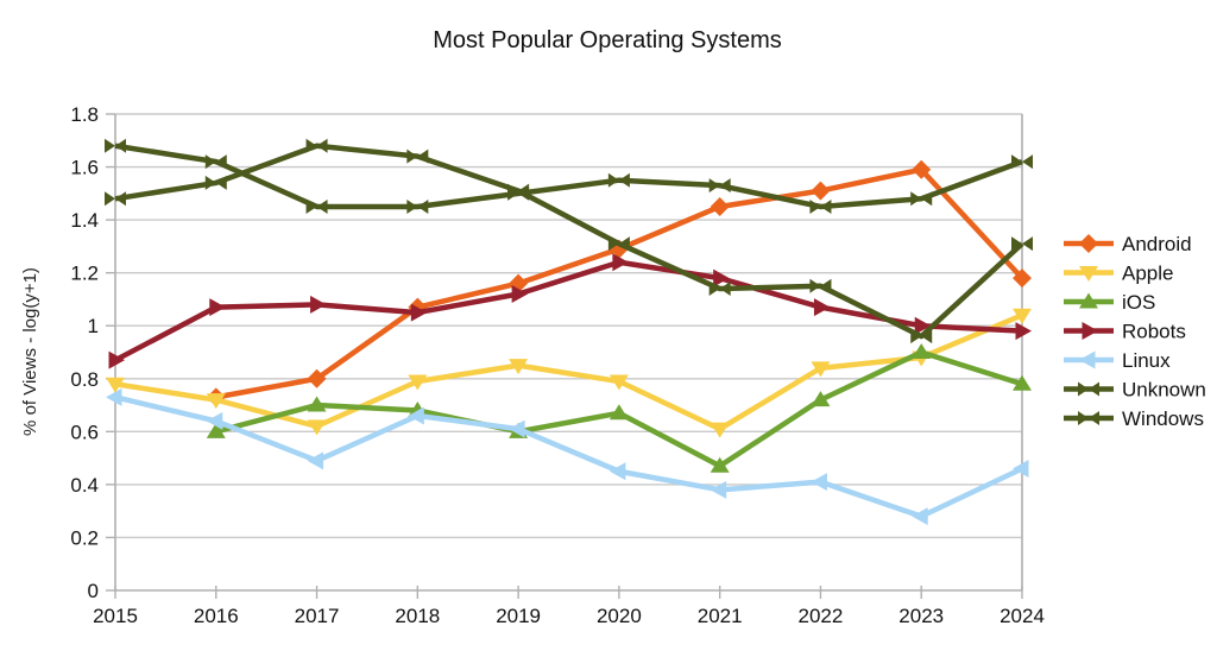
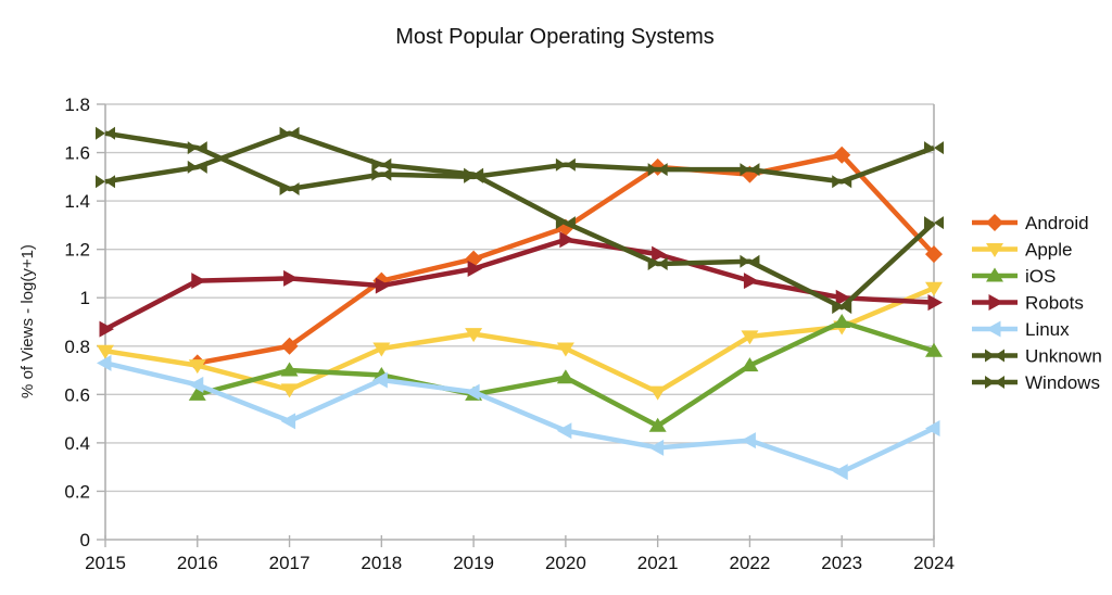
Unknown/2018: 1.45 -> 1.51
Windows/2018: 1.64 -> 1.55
Android/2021: 1.45 -> 1.54
Unknown/2022: 1.45 -> 1.53
